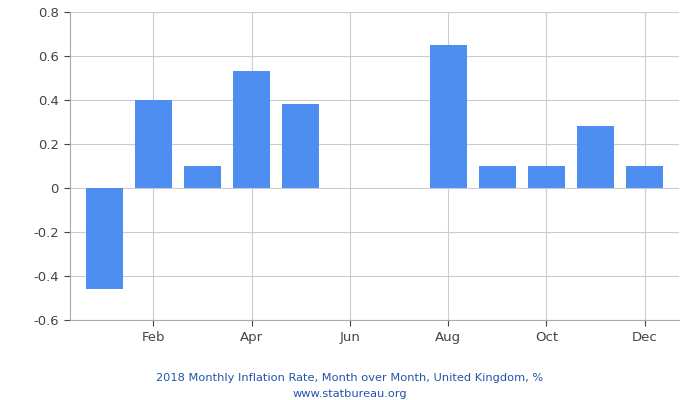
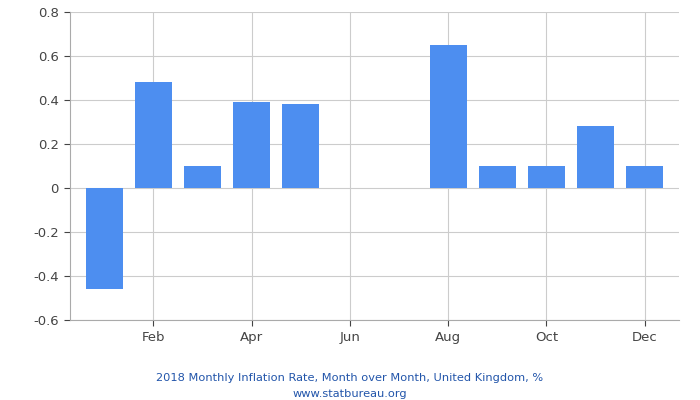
Feb: 0.40 -> 0.48
Apr: 0.53 -> 0.39
